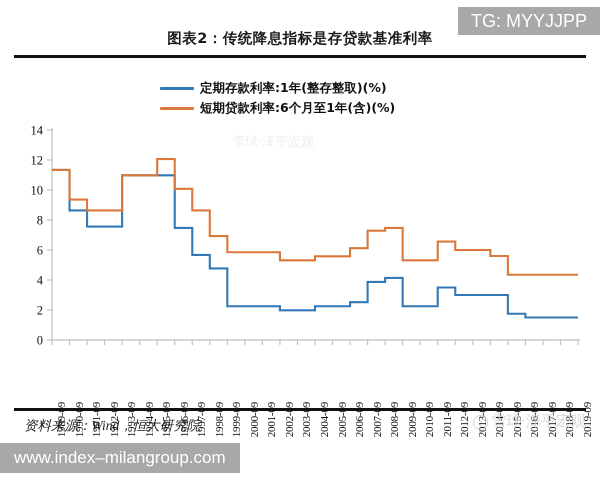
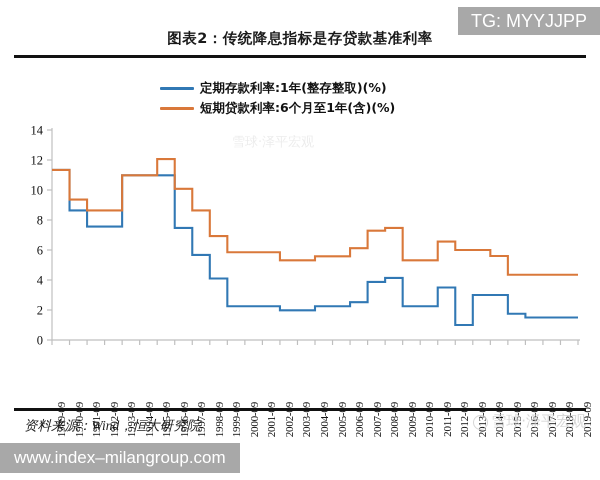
定期存款利率:1年(整存整取)(%)/1998-09: 4.8 -> 4.1
定期存款利率:1年(整存整取)(%)/2012-09: 3.0 -> 1.0
